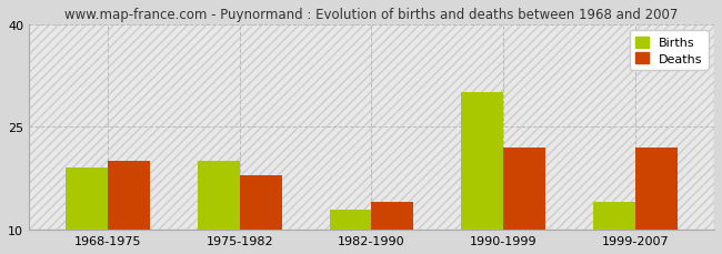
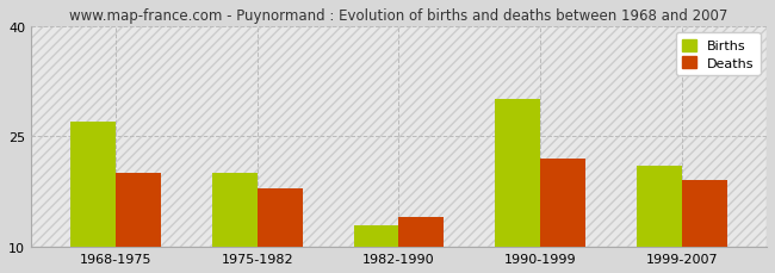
Births/1968-1975: 19 -> 27
Births/1999-2007: 14 -> 21
Deaths/1999-2007: 22 -> 19
